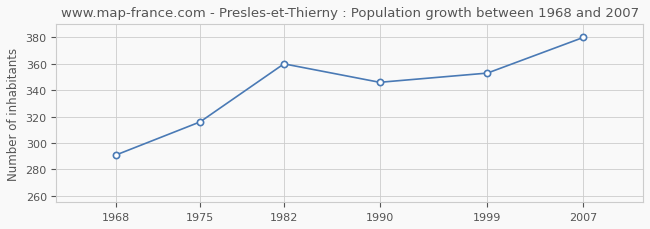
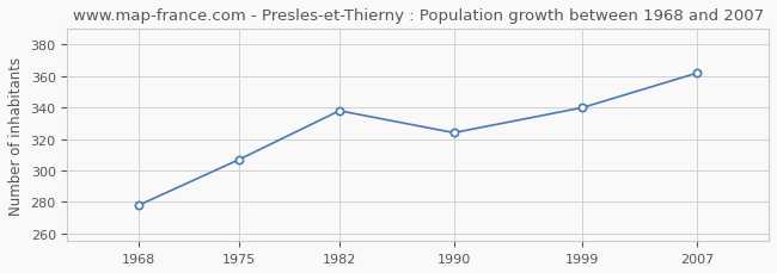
1968: 291 -> 278
1975: 316 -> 307
1982: 360 -> 338
1990: 346 -> 324
1999: 353 -> 340
2007: 380 -> 362
